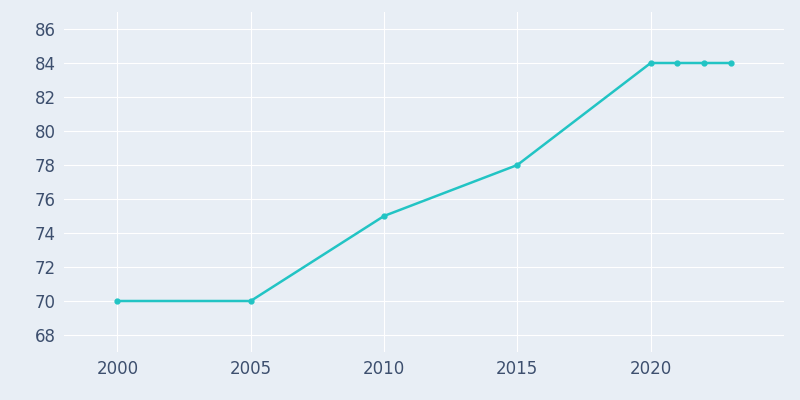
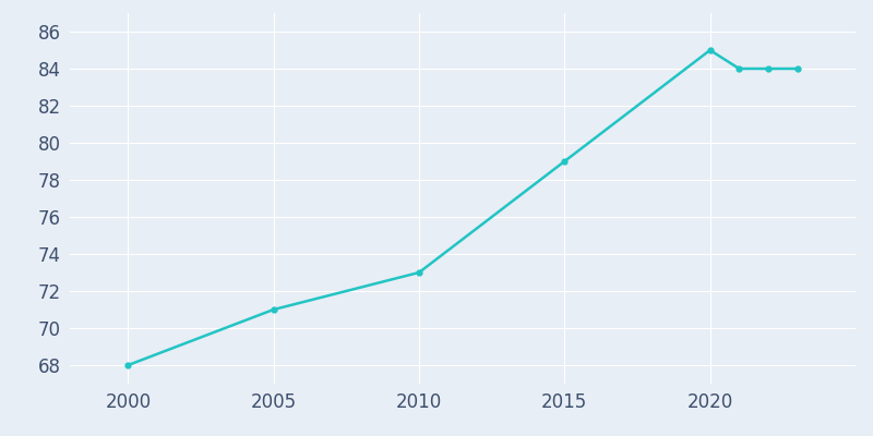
2000: 70 -> 68
2005: 70 -> 71
2010: 75 -> 73
2015: 78 -> 79
2020: 84 -> 85
